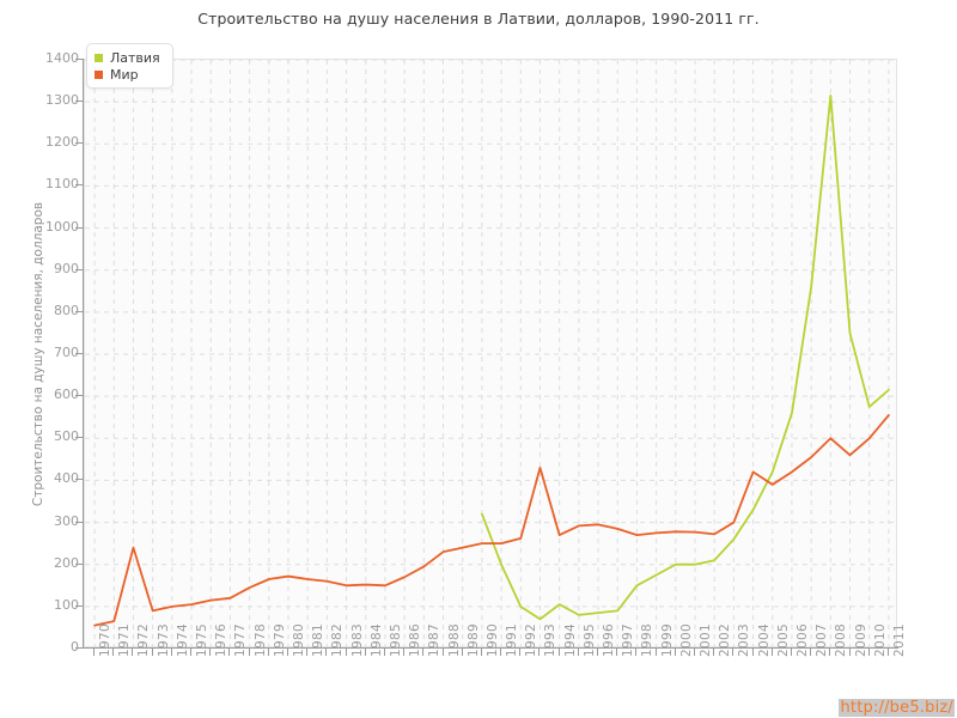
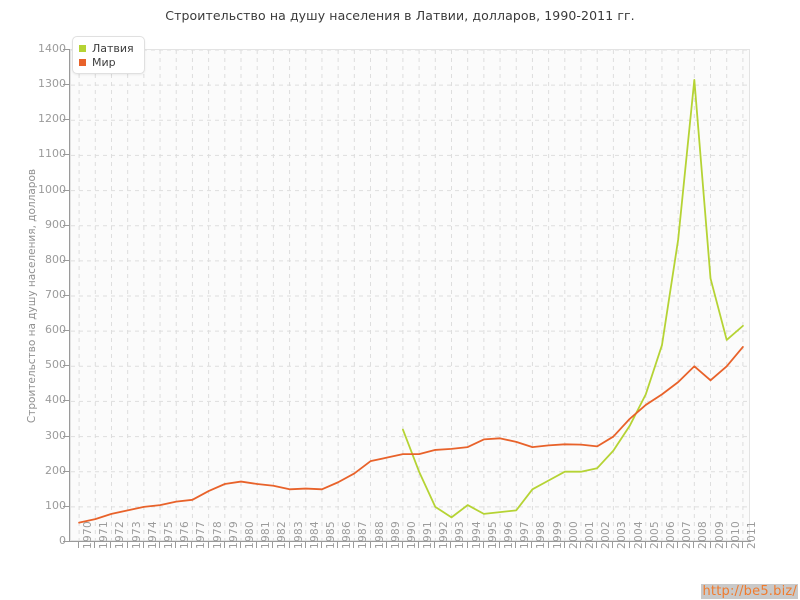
Мир/1972: 240 -> 80
Мир/1993: 430 -> 260
Мир/2004: 420 -> 350
